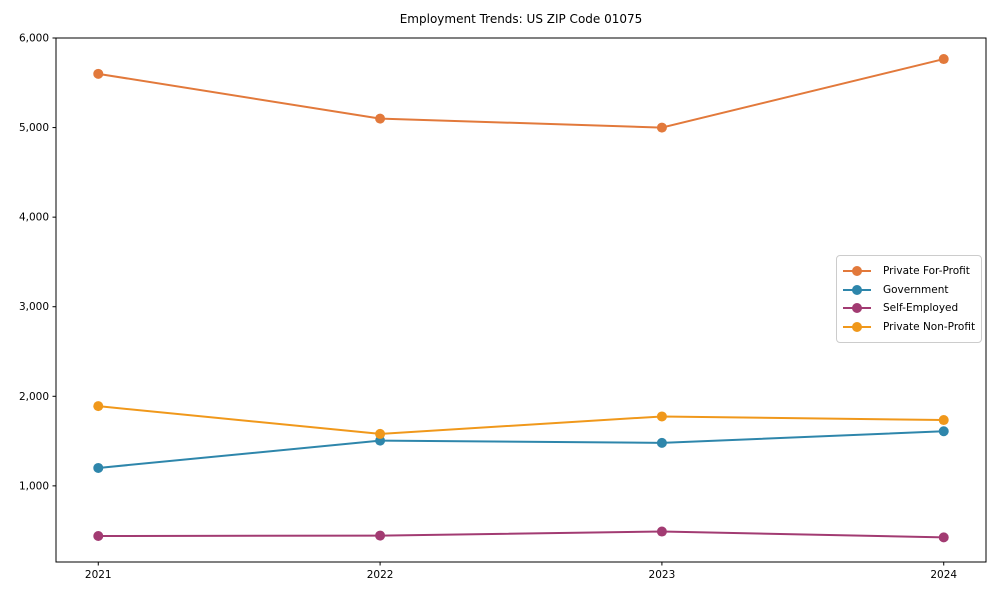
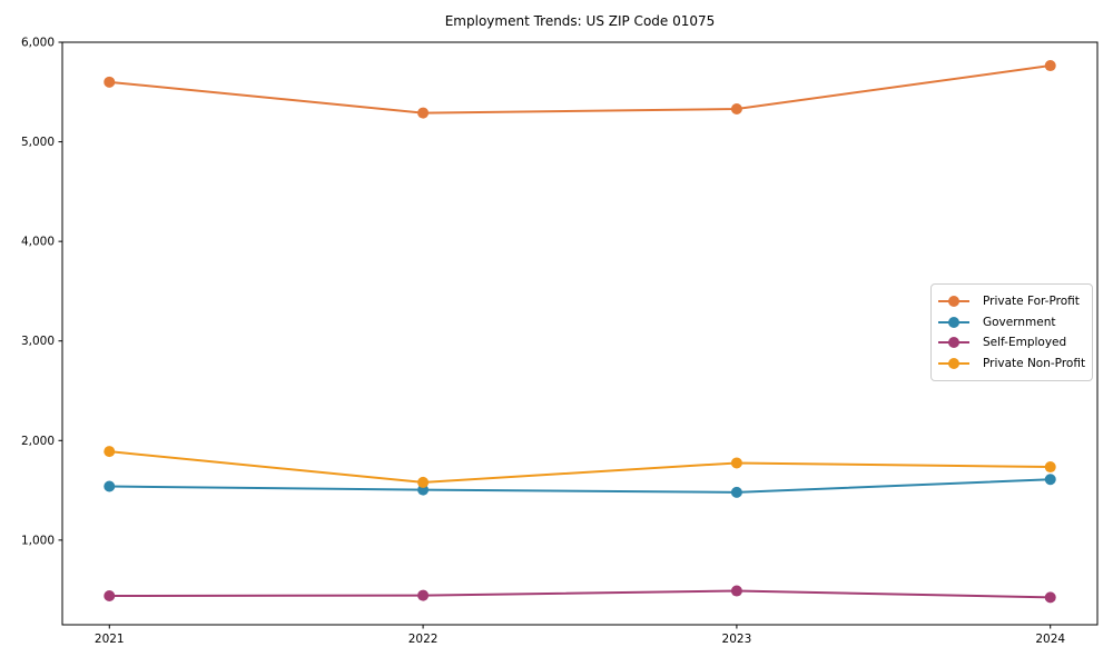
Government/2021: 1200 -> 1500
Private For-Profit/2022: 5100 -> 5300
Private For-Profit/2023: 5000 -> 5300
